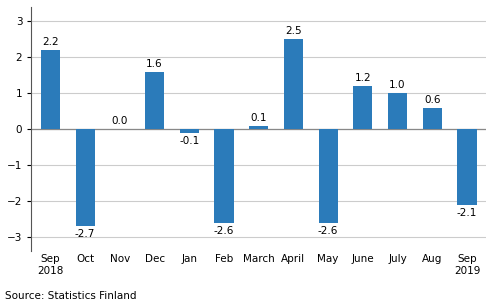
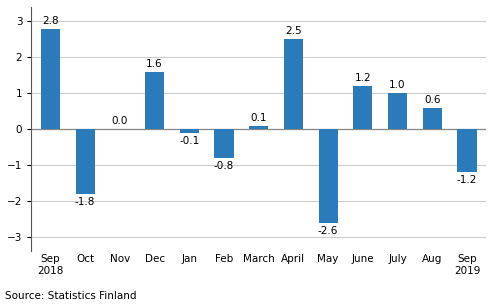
Sep 2018: 2.2 -> 2.8
Oct: -2.7 -> -1.8
Feb: -2.6 -> -0.8
Sep 2019: -2.1 -> -1.2
